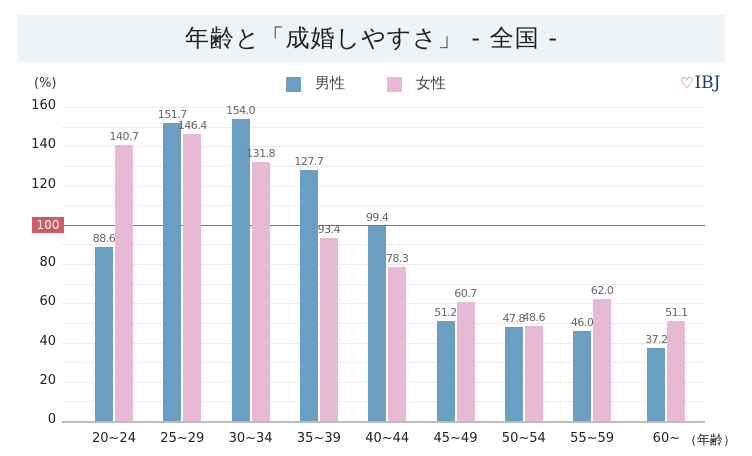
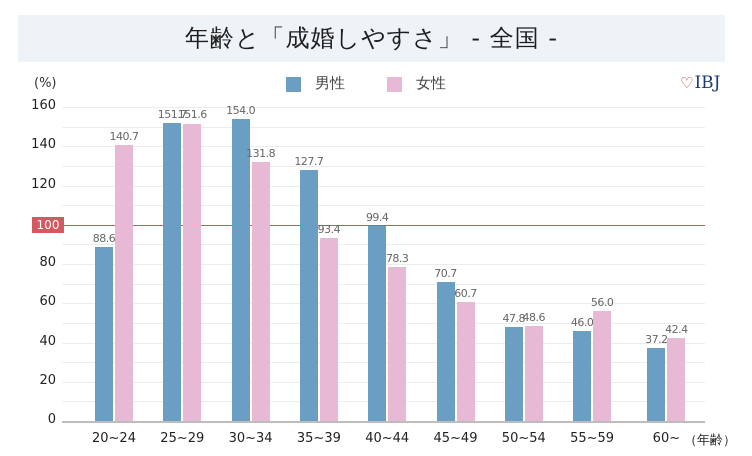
女性/25~29: 146.4 -> 151.6
男性/45~49: 51.2 -> 70.7
女性/55~59: 62.0 -> 56.0
女性/60~: 51.1 -> 42.4
